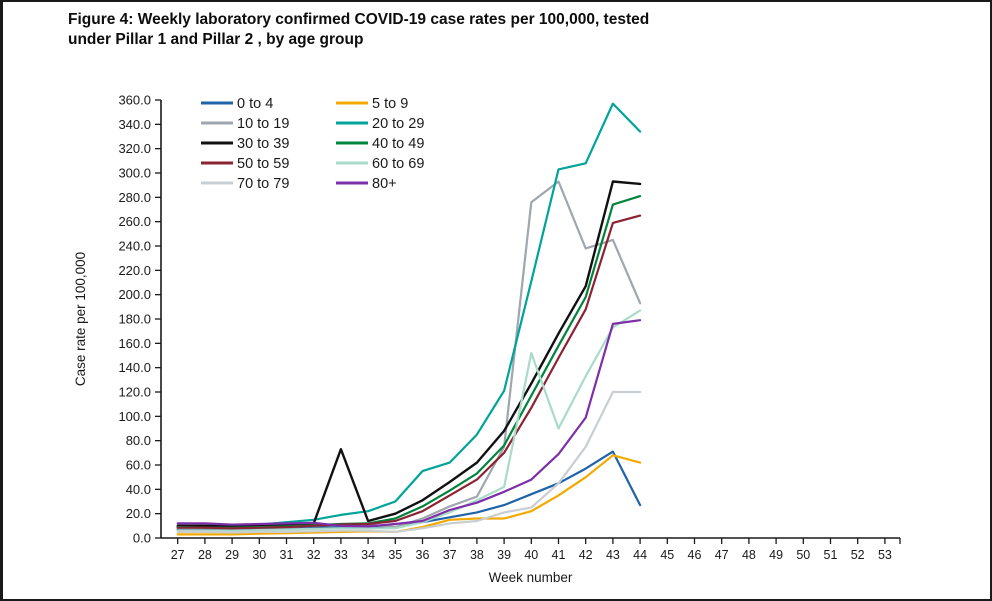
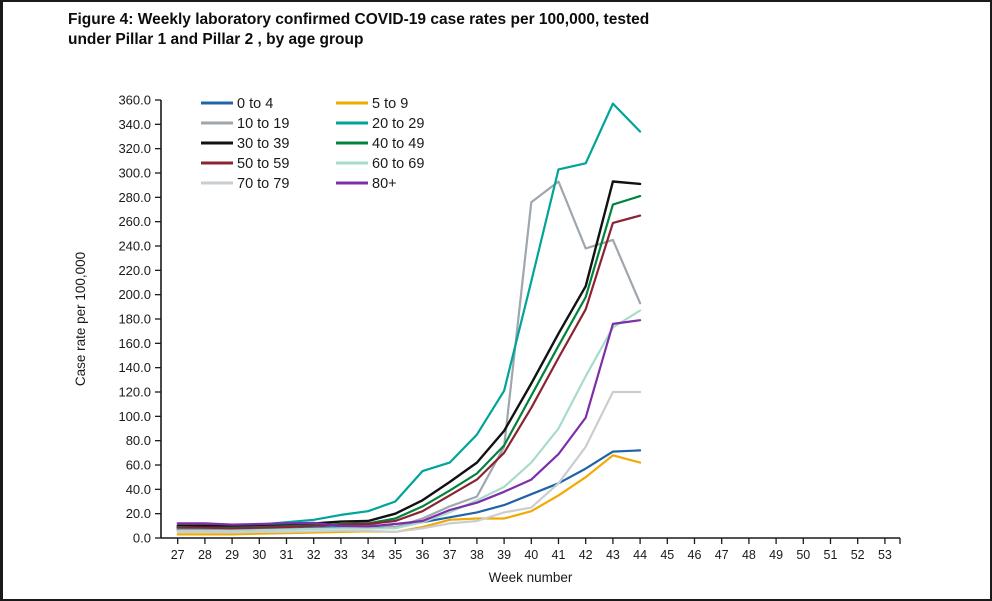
30 to 39/33: 73 -> 14
60 to 69/40: 152 -> 62
0 to 4/44: 27 -> 72
